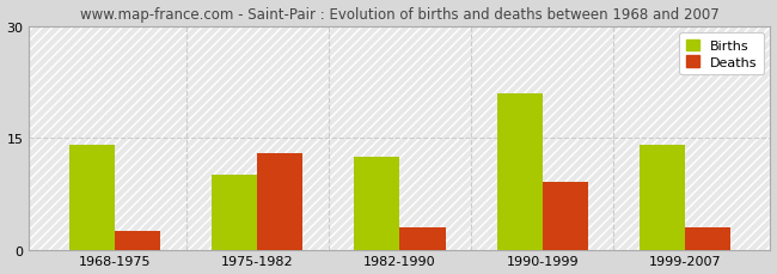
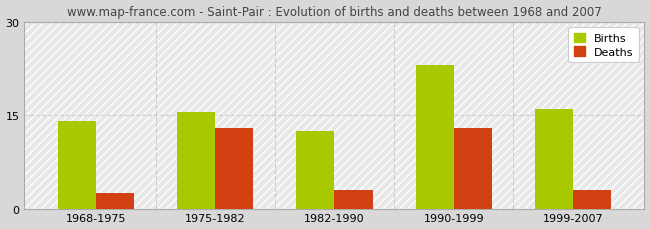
Births/1975-1982: 10.0 -> 15.5
Births/1990-1999: 21.0 -> 23.0
Deaths/1990-1999: 9.0 -> 13.0
Births/1999-2007: 14.0 -> 16.0
